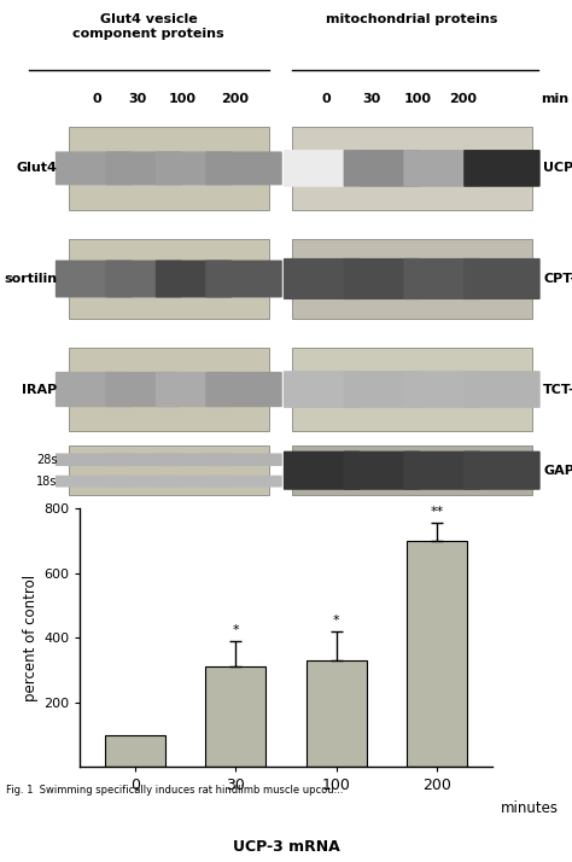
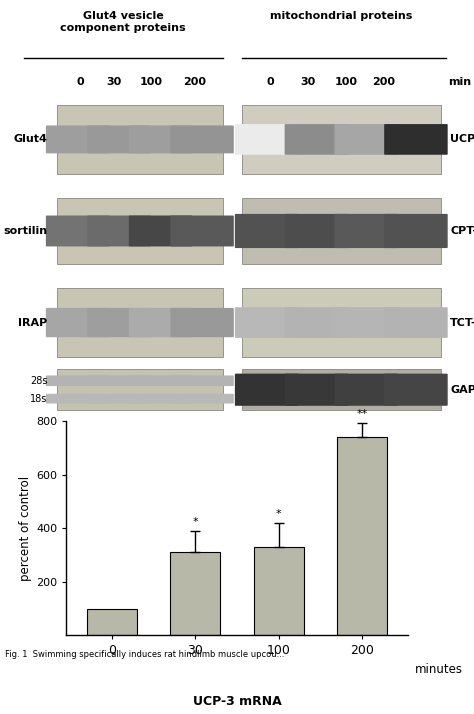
200: 700 -> 740
